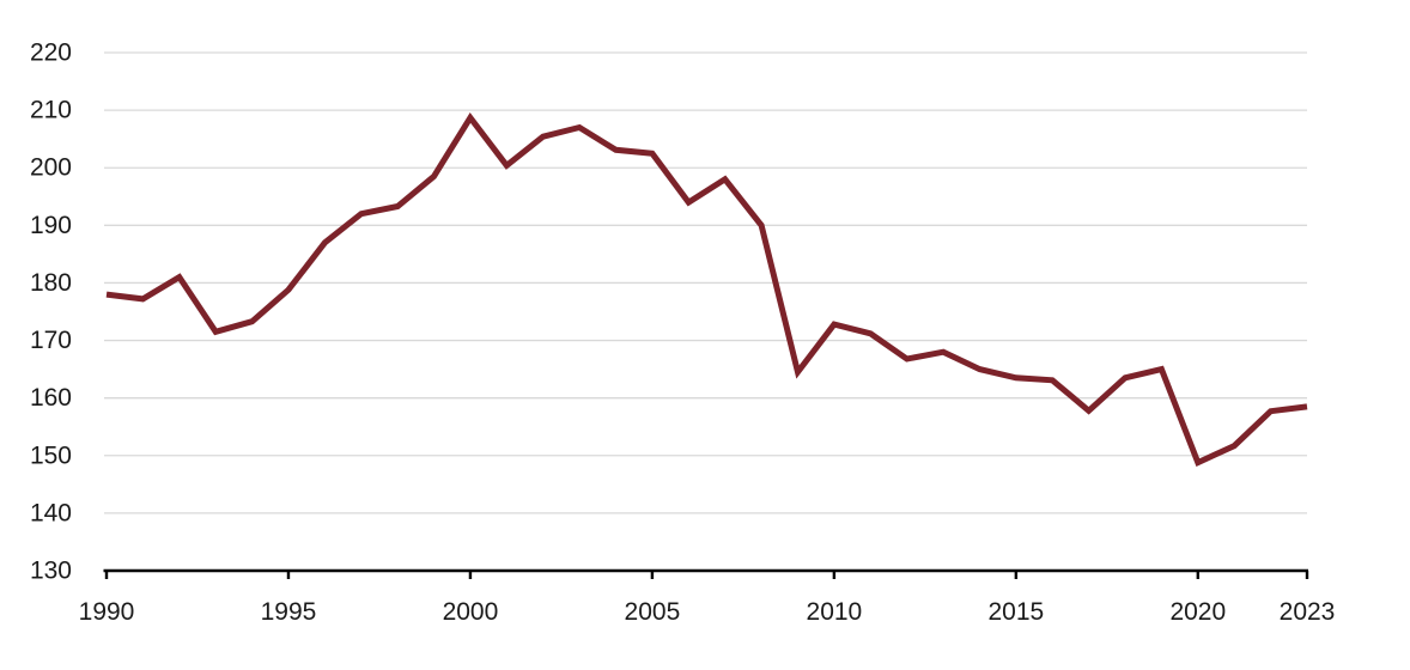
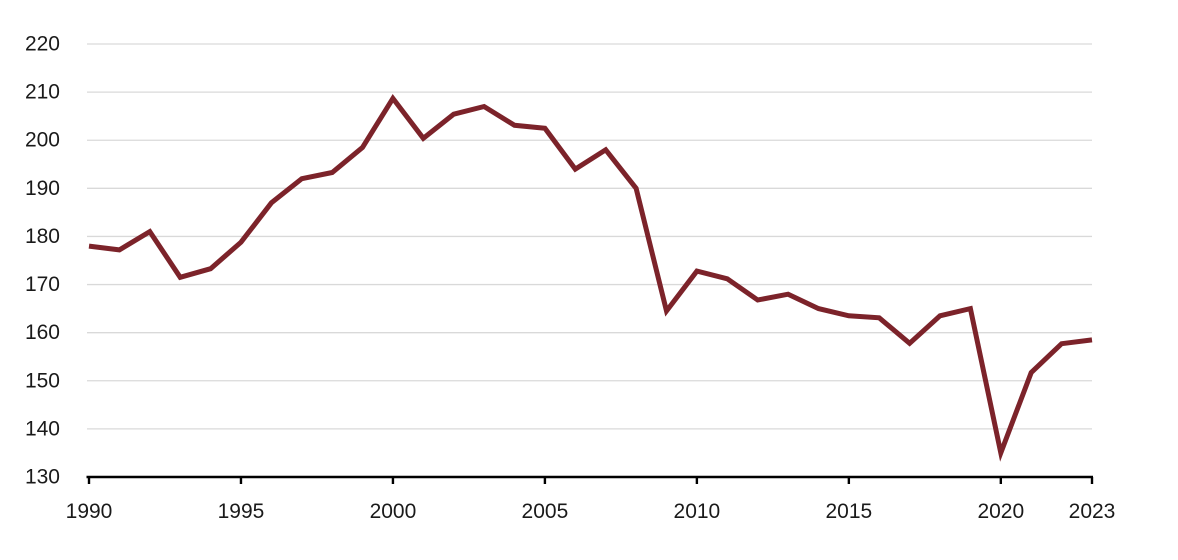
2020: 149 -> 135
